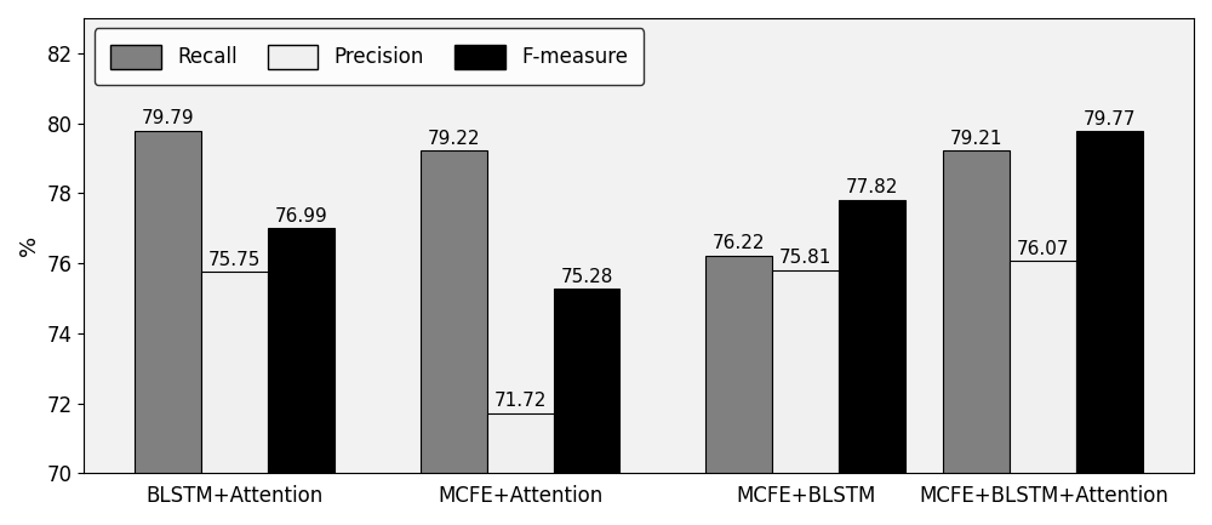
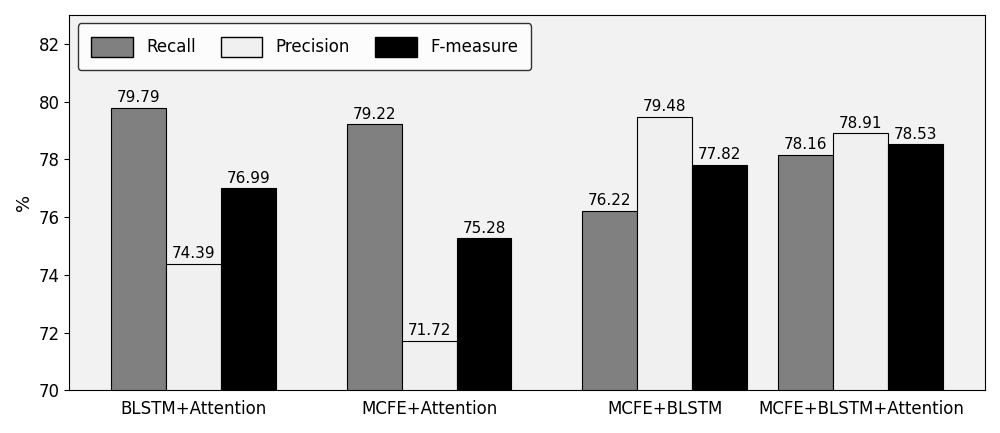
Precision/BLSTM+Attention: 75.75 -> 74.39
Precision/MCFE+BLSTM: 75.81 -> 79.48
Recall/MCFE+BLSTM+Attention: 79.21 -> 78.16
Precision/MCFE+BLSTM+Attention: 76.07 -> 78.91
F-measure/MCFE+BLSTM+Attention: 79.77 -> 78.53
